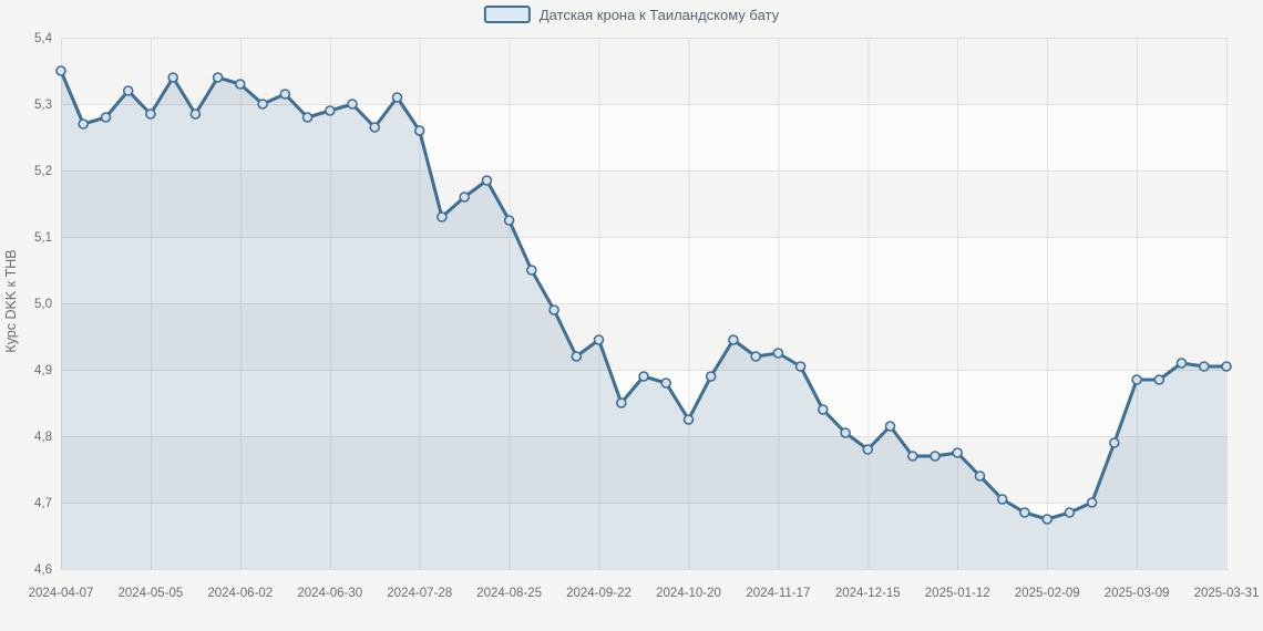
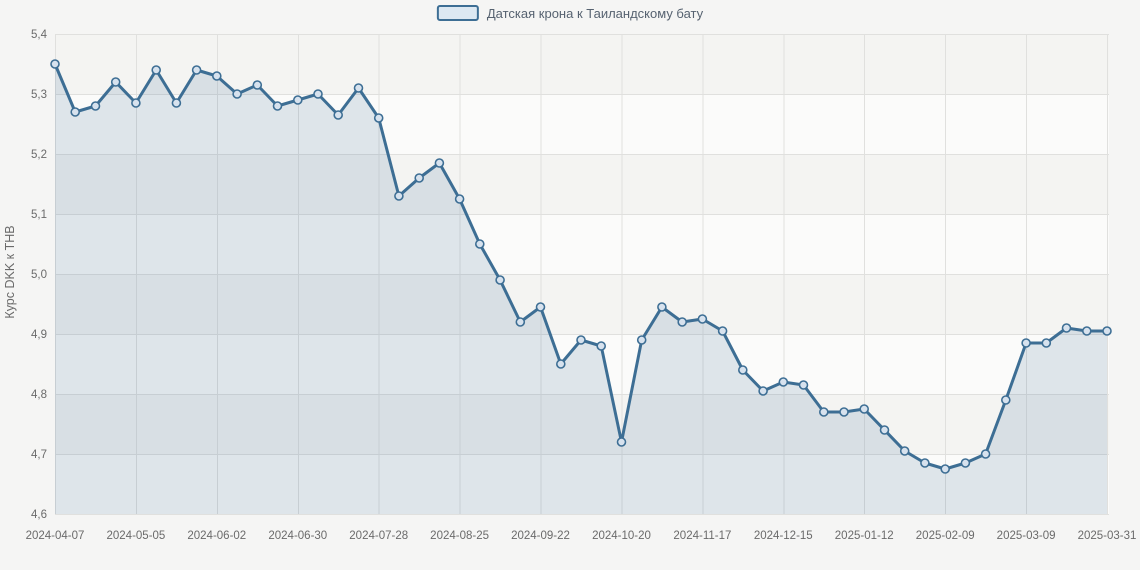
2024-10-20: 4,83 -> 4,72
2024-12-15: 4,78 -> 4,82
